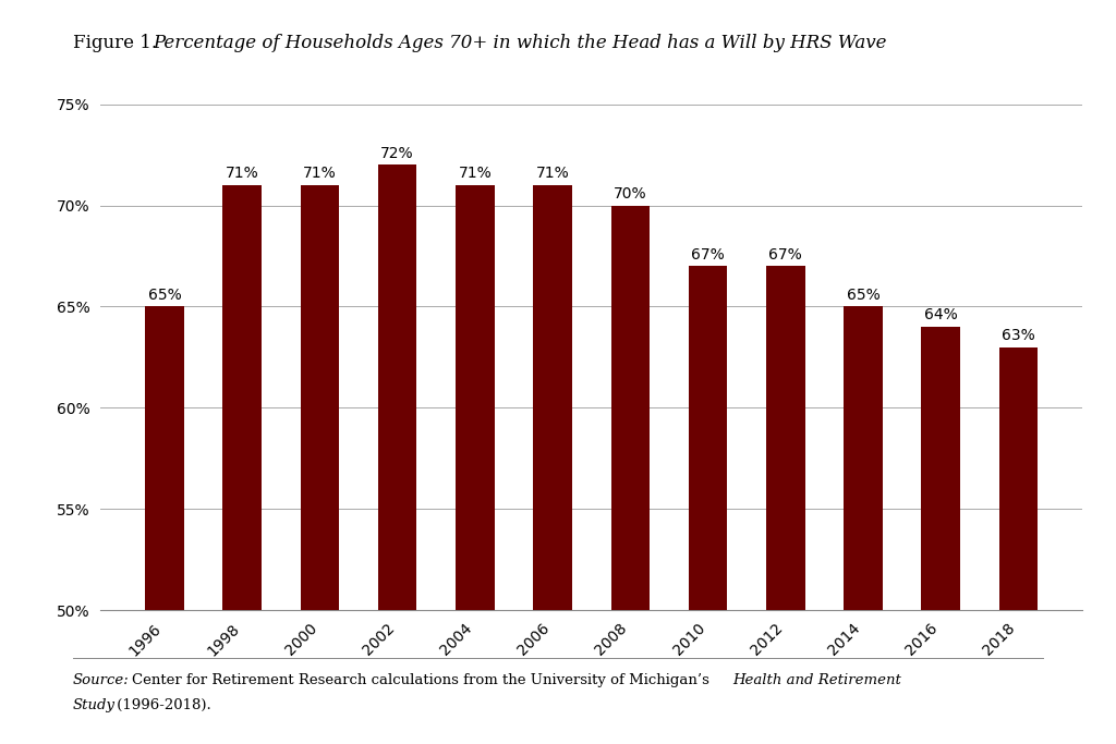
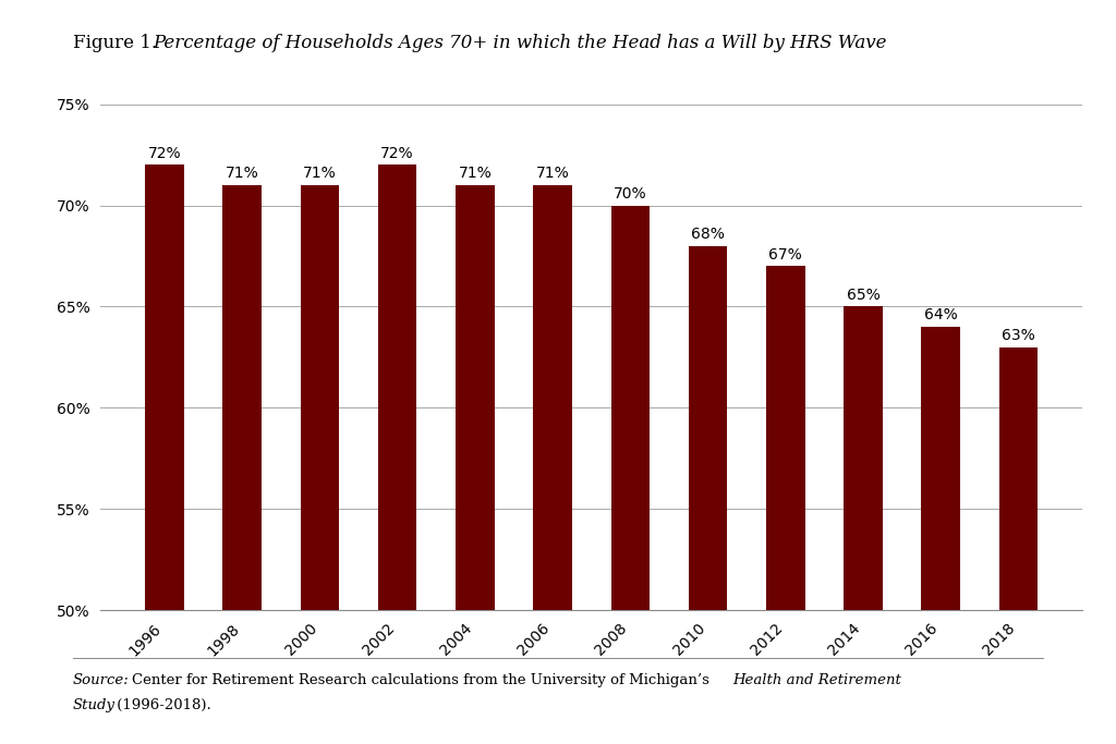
1996: 65% -> 72%
2010: 67% -> 68%
